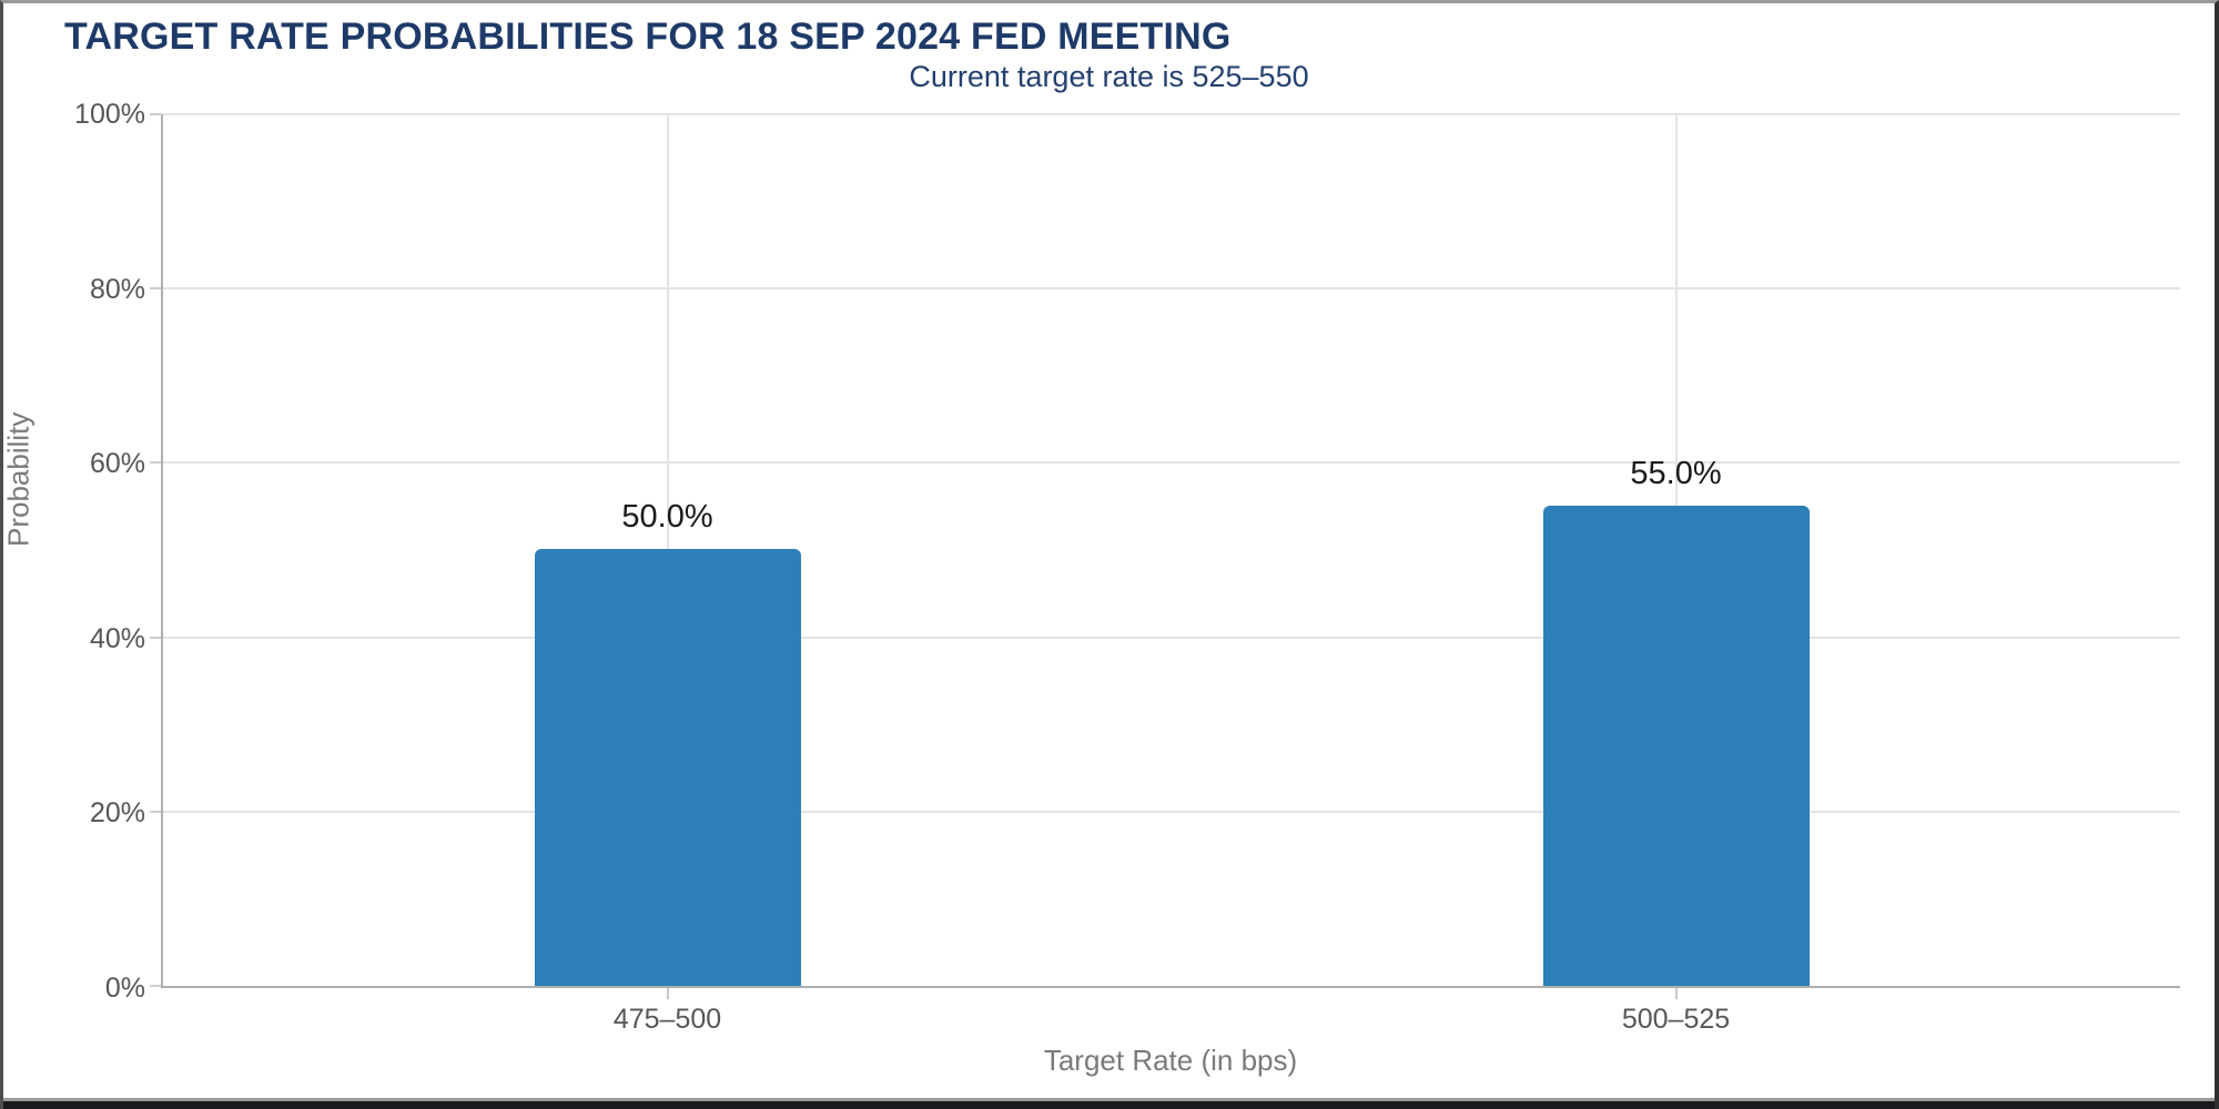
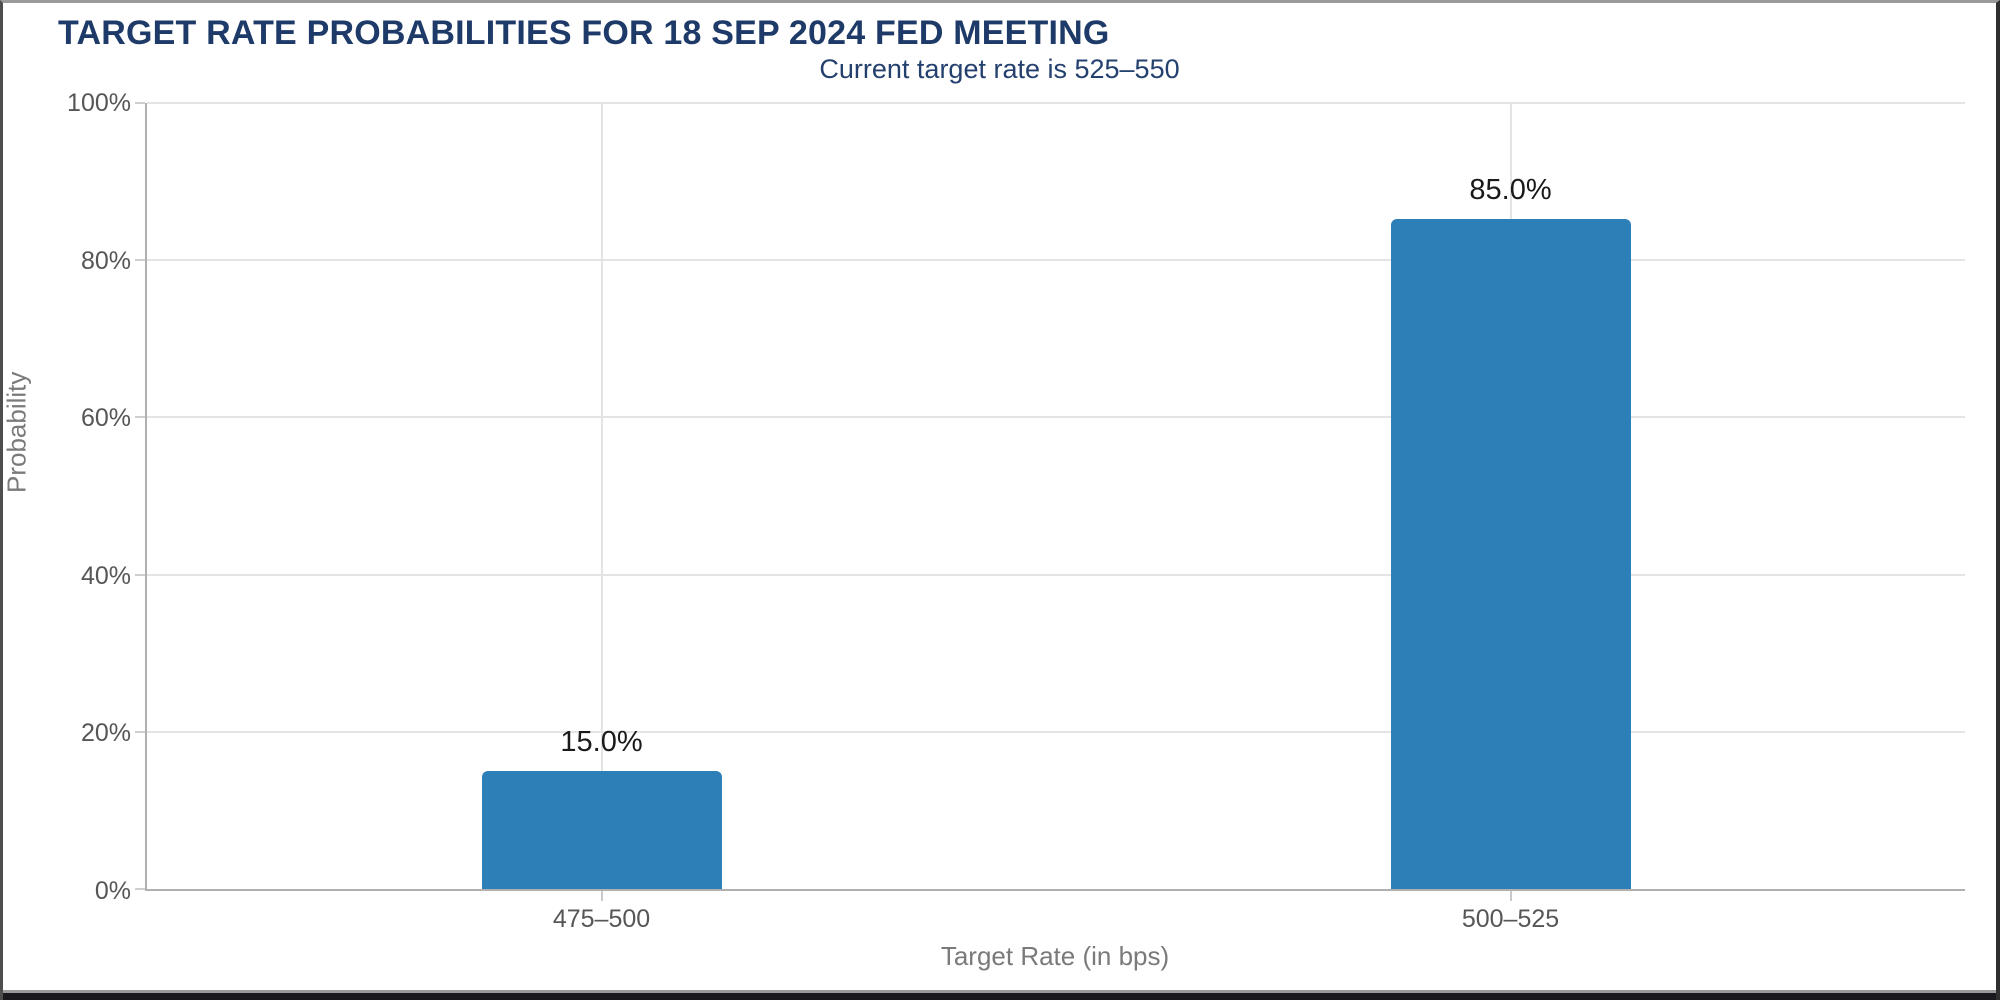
475–500: 50.0% -> 15.0%
500–525: 55.0% -> 85.0%
